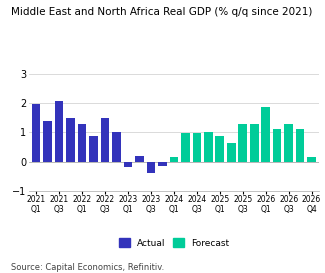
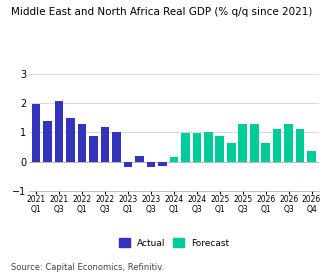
2022 Q3: 1.50 -> 1.18
2023 Q3: -0.40 -> -0.18
2026 Q1: 1.85 -> 0.65
2026 Q4: 0.15 -> 0.35
